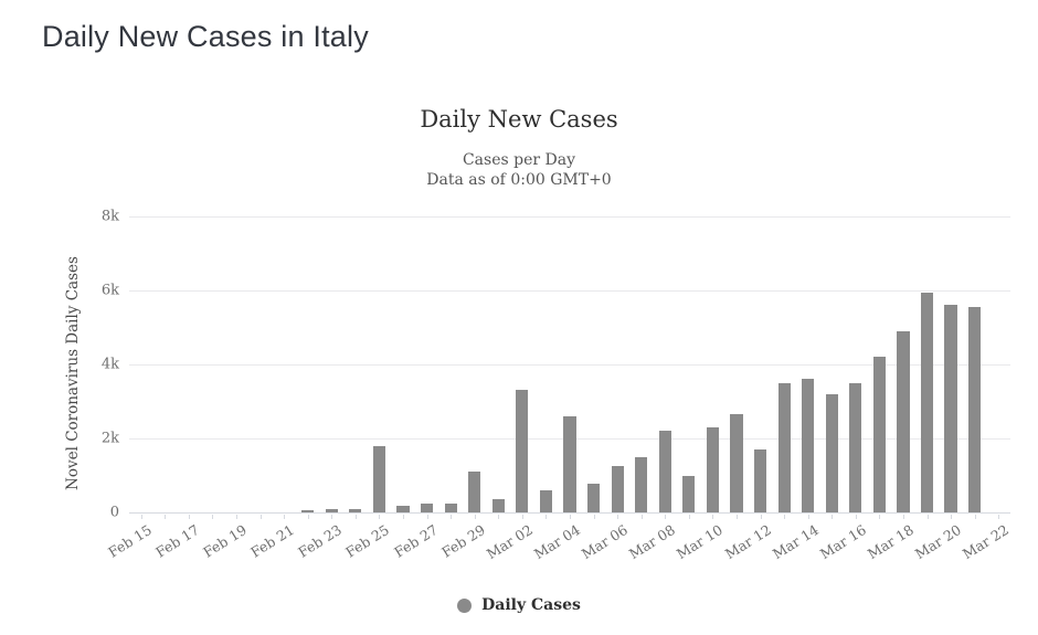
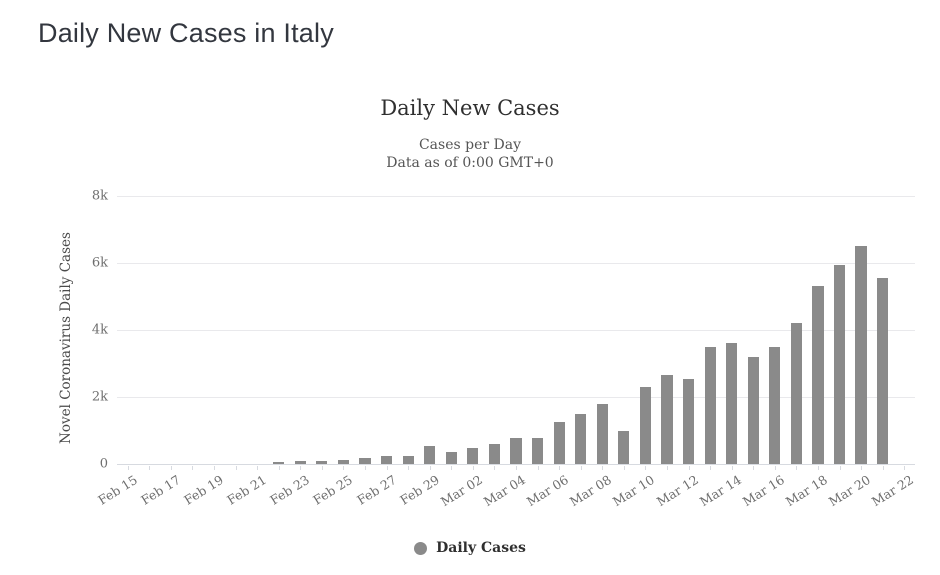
Feb 25: 1.8k -> 0.1k
Feb 29: 1.1k -> 0.5k
Mar 02: 3.3k -> 0.5k
Mar 04: 2.6k -> 0.8k
Mar 08: 2.2k -> 1.8k
Mar 12: 1.7k -> 2.6k
Mar 18: 4.9k -> 5.3k
Mar 20: 5.6k -> 6.5k
